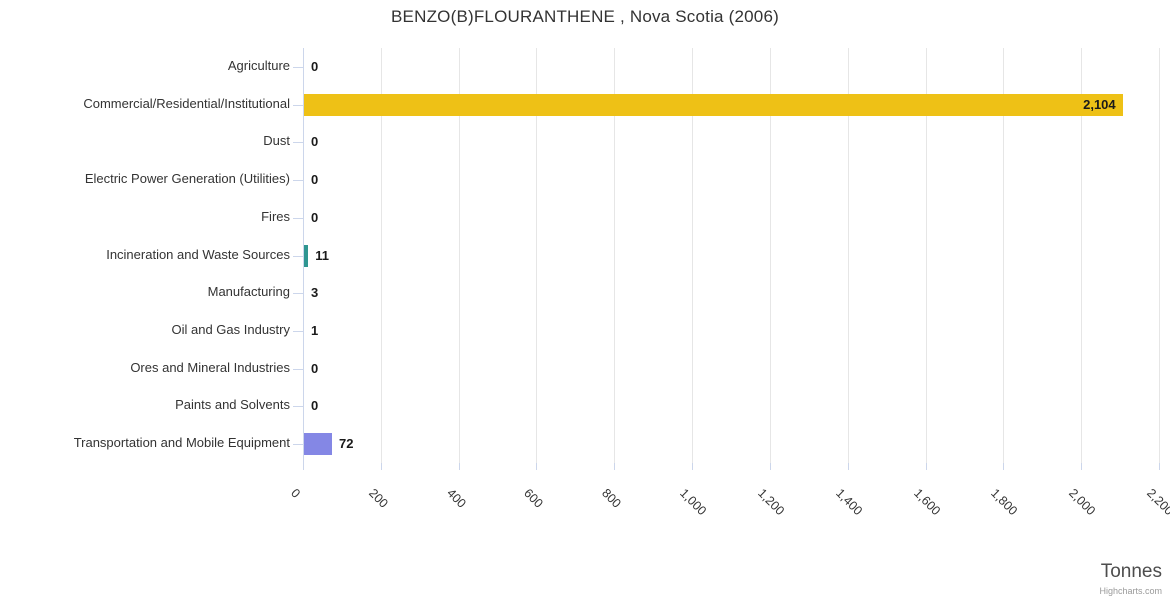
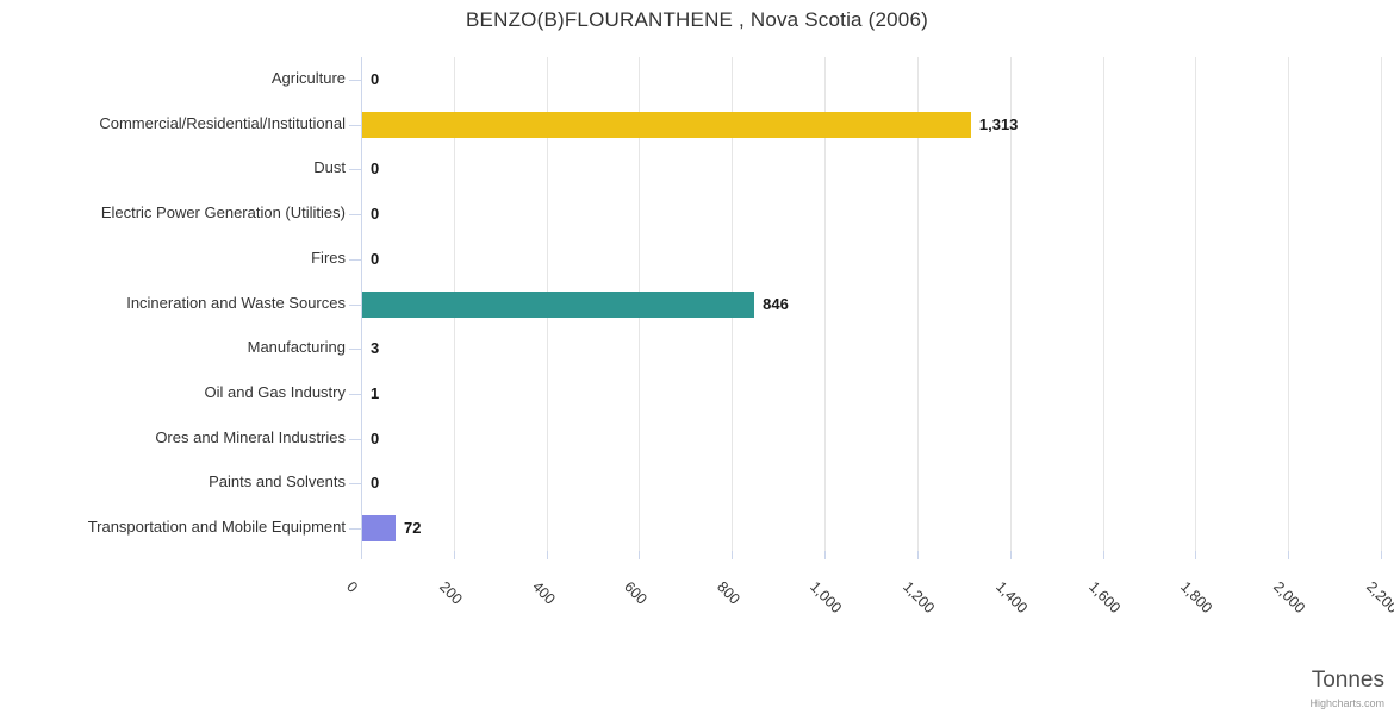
Commercial/Residential/Institutional: 2,104 -> 1,313
Incineration and Waste Sources: 11 -> 846
